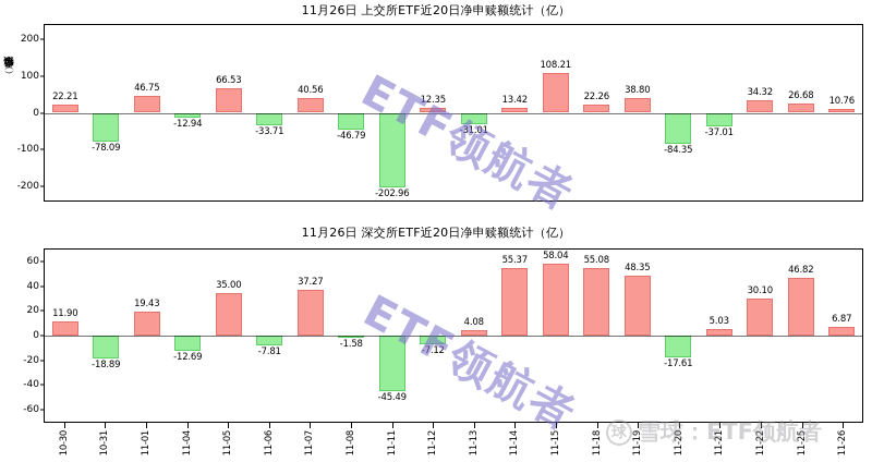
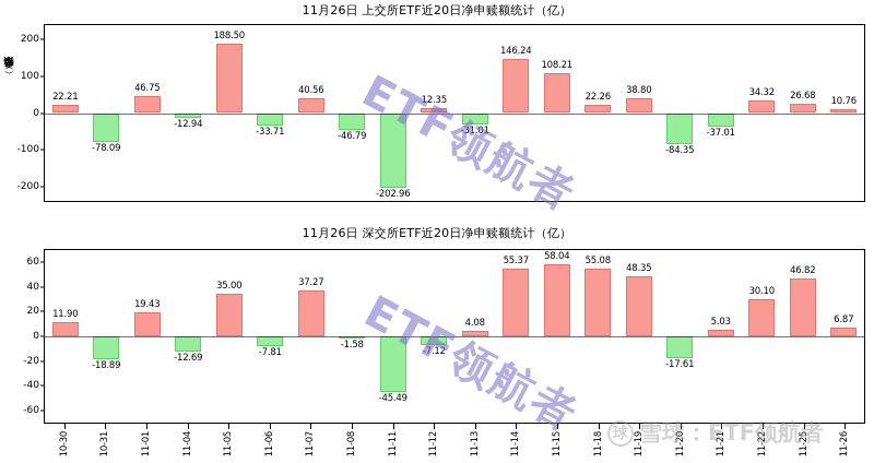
11月26日 上交所ETF近20日净申赎额统计（亿）/11-05: 66.53 -> 188.50
11月26日 上交所ETF近20日净申赎额统计（亿）/11-14: 13.42 -> 146.24
